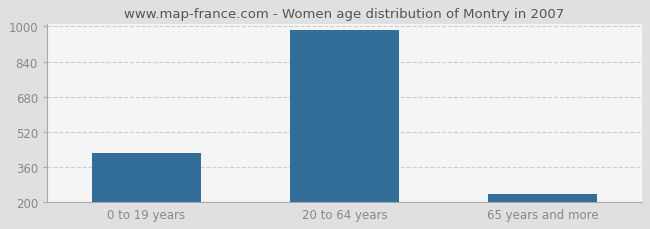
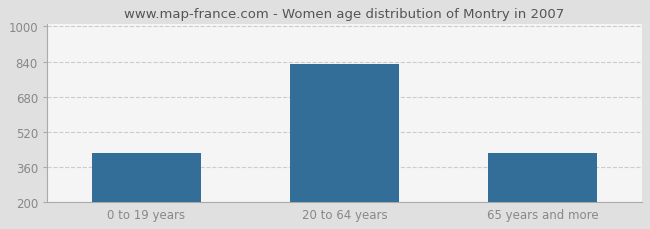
20 to 64 years: 984 -> 830
65 years and more: 236 -> 425
